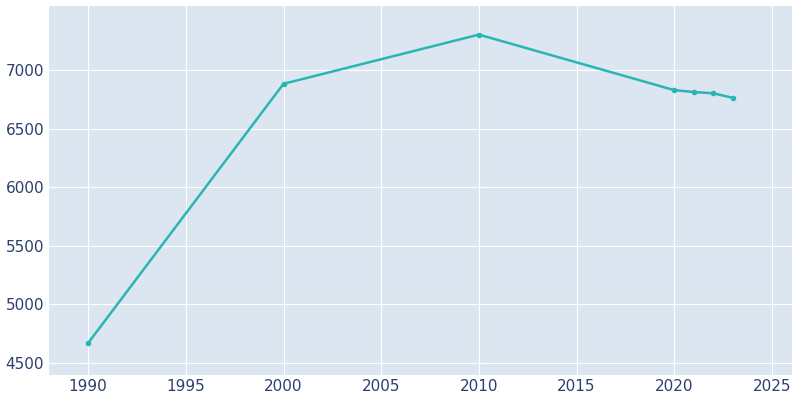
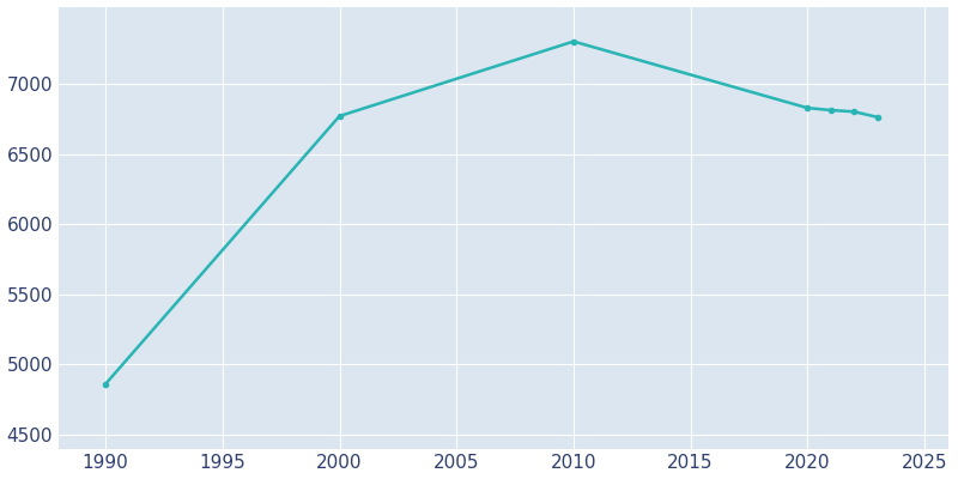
1990: 4670 -> 4860
2000: 6880 -> 6770
